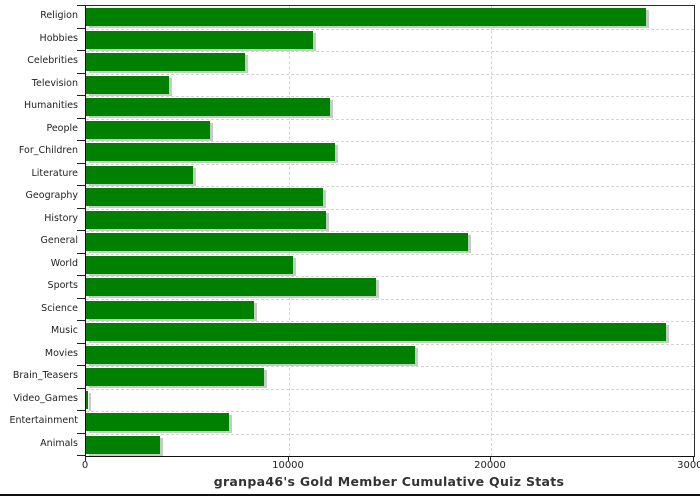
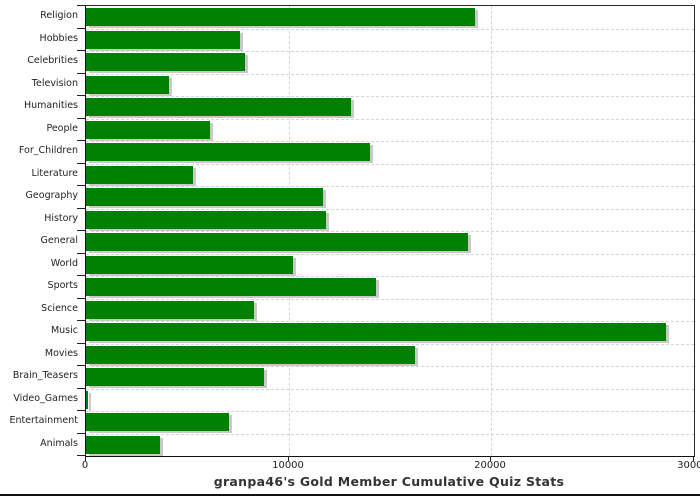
Religion: 27600 -> 19200
Hobbies: 11200 -> 7600
Humanities: 12000 -> 13100
For_Children: 12300 -> 14000
